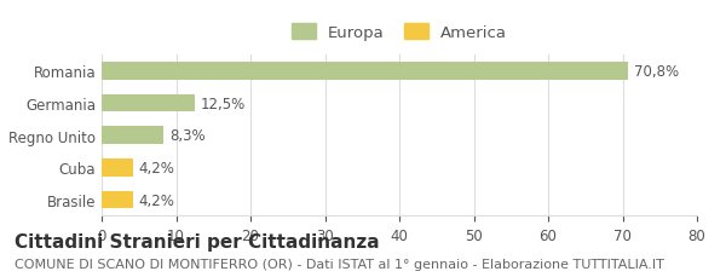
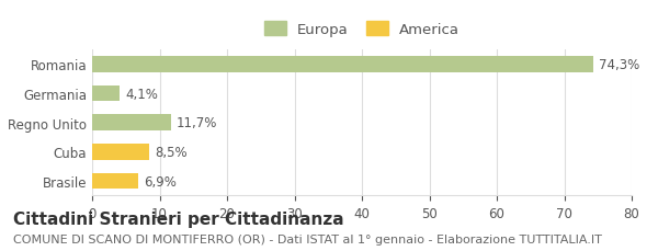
Romania: 70,8% -> 74,3%
Germania: 12,5% -> 4,1%
Regno Unito: 8,3% -> 11,7%
Cuba: 4,2% -> 8,5%
Brasile: 4,2% -> 6,9%
